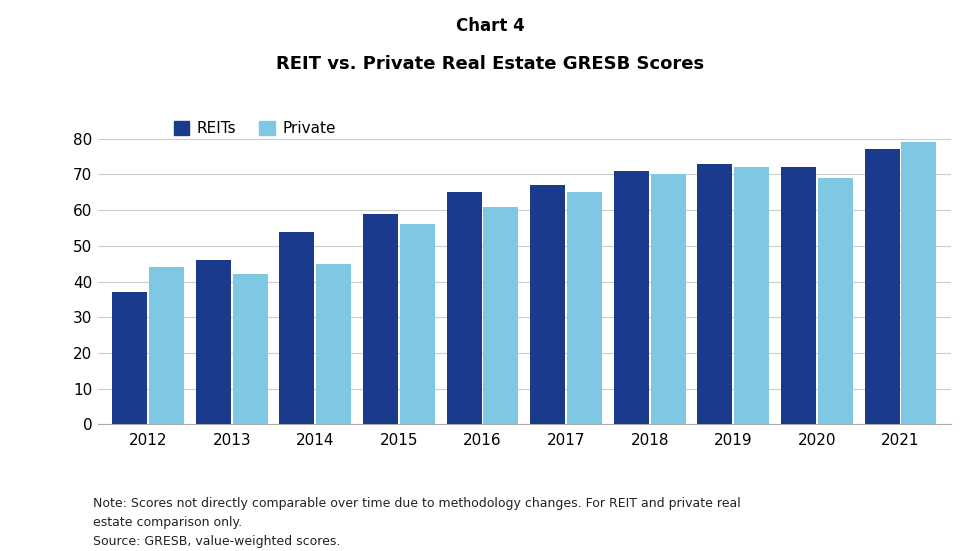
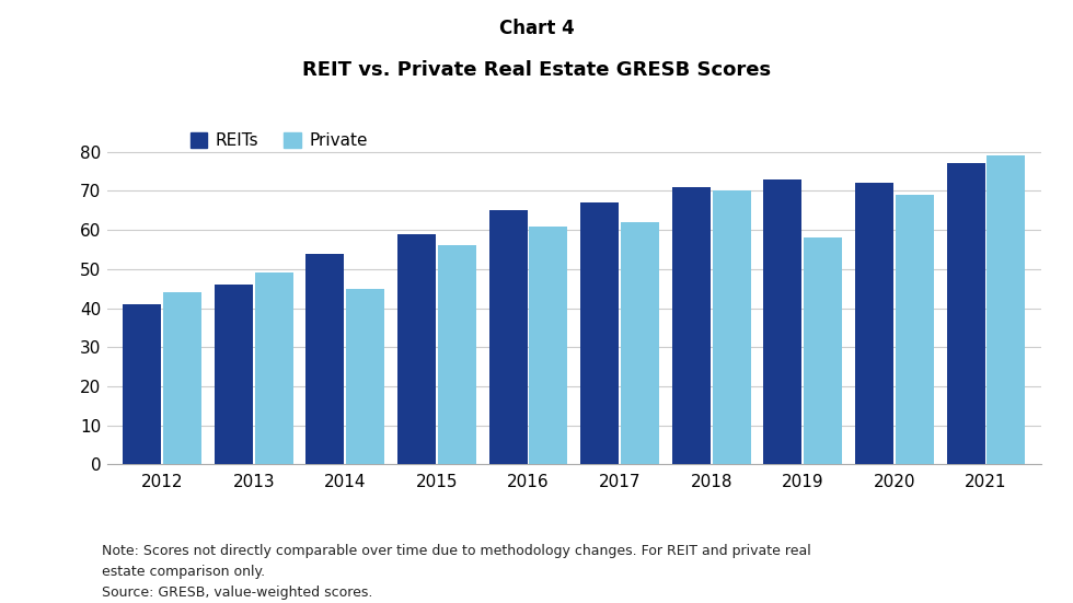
REITs/2012: 37 -> 41
Private/2013: 42 -> 49
Private/2017: 65 -> 62
Private/2019: 72 -> 58
